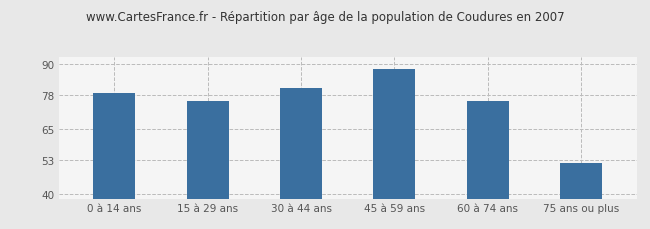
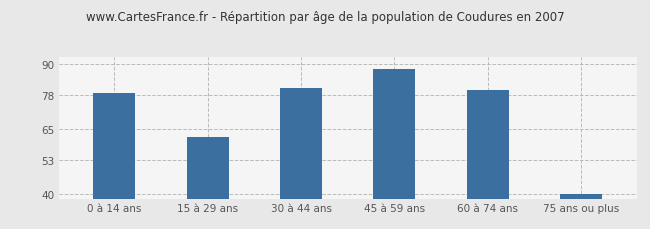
15 à 29 ans: 76 -> 62
60 à 74 ans: 76 -> 80
75 ans ou plus: 52 -> 40
